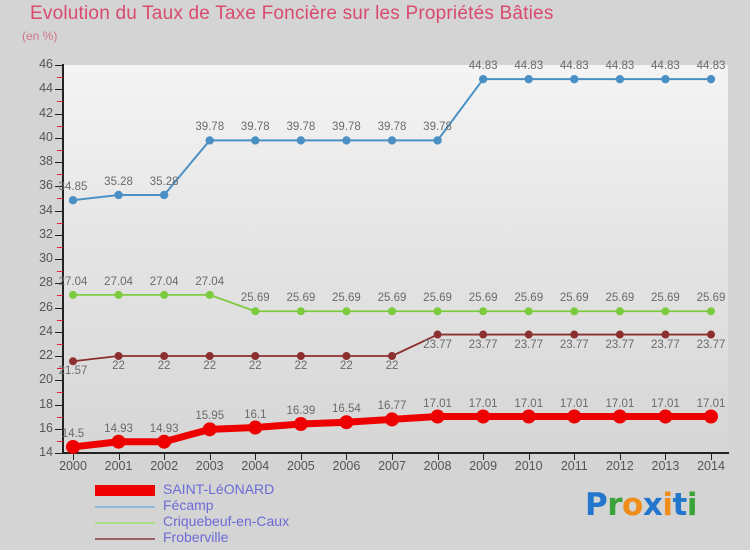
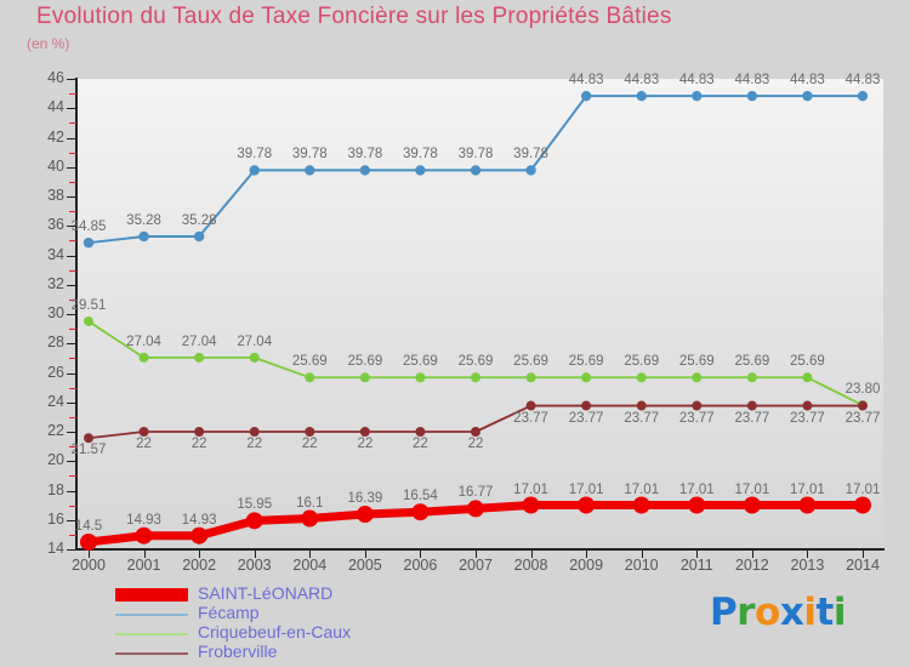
Criquebeuf-en-Caux/2000: 27.04 -> 29.51
Criquebeuf-en-Caux/2014: 25.69 -> 23.80
